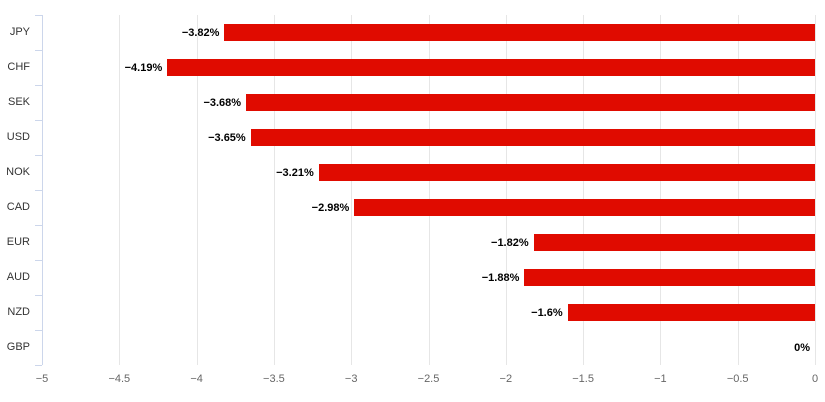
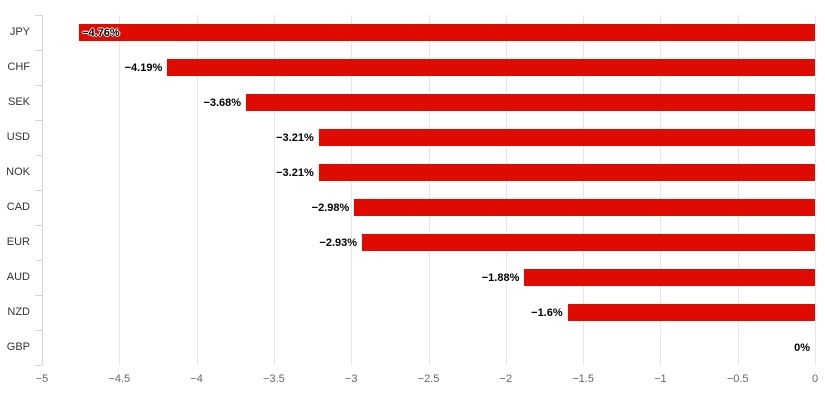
JPY: −3.82% -> −4.76%
USD: −3.65% -> −3.21%
EUR: −1.82% -> −2.93%
